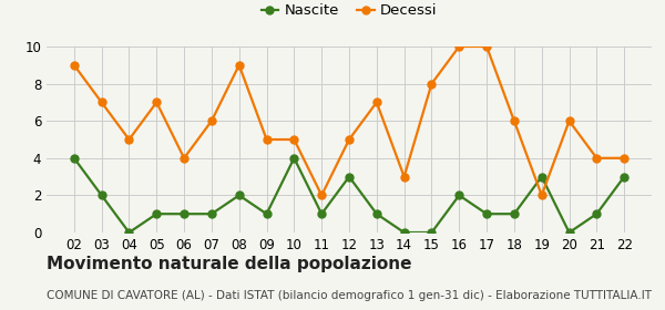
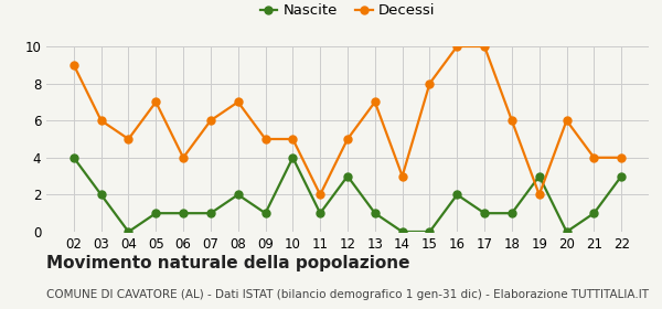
Decessi/03: 7 -> 6
Decessi/08: 9 -> 7
